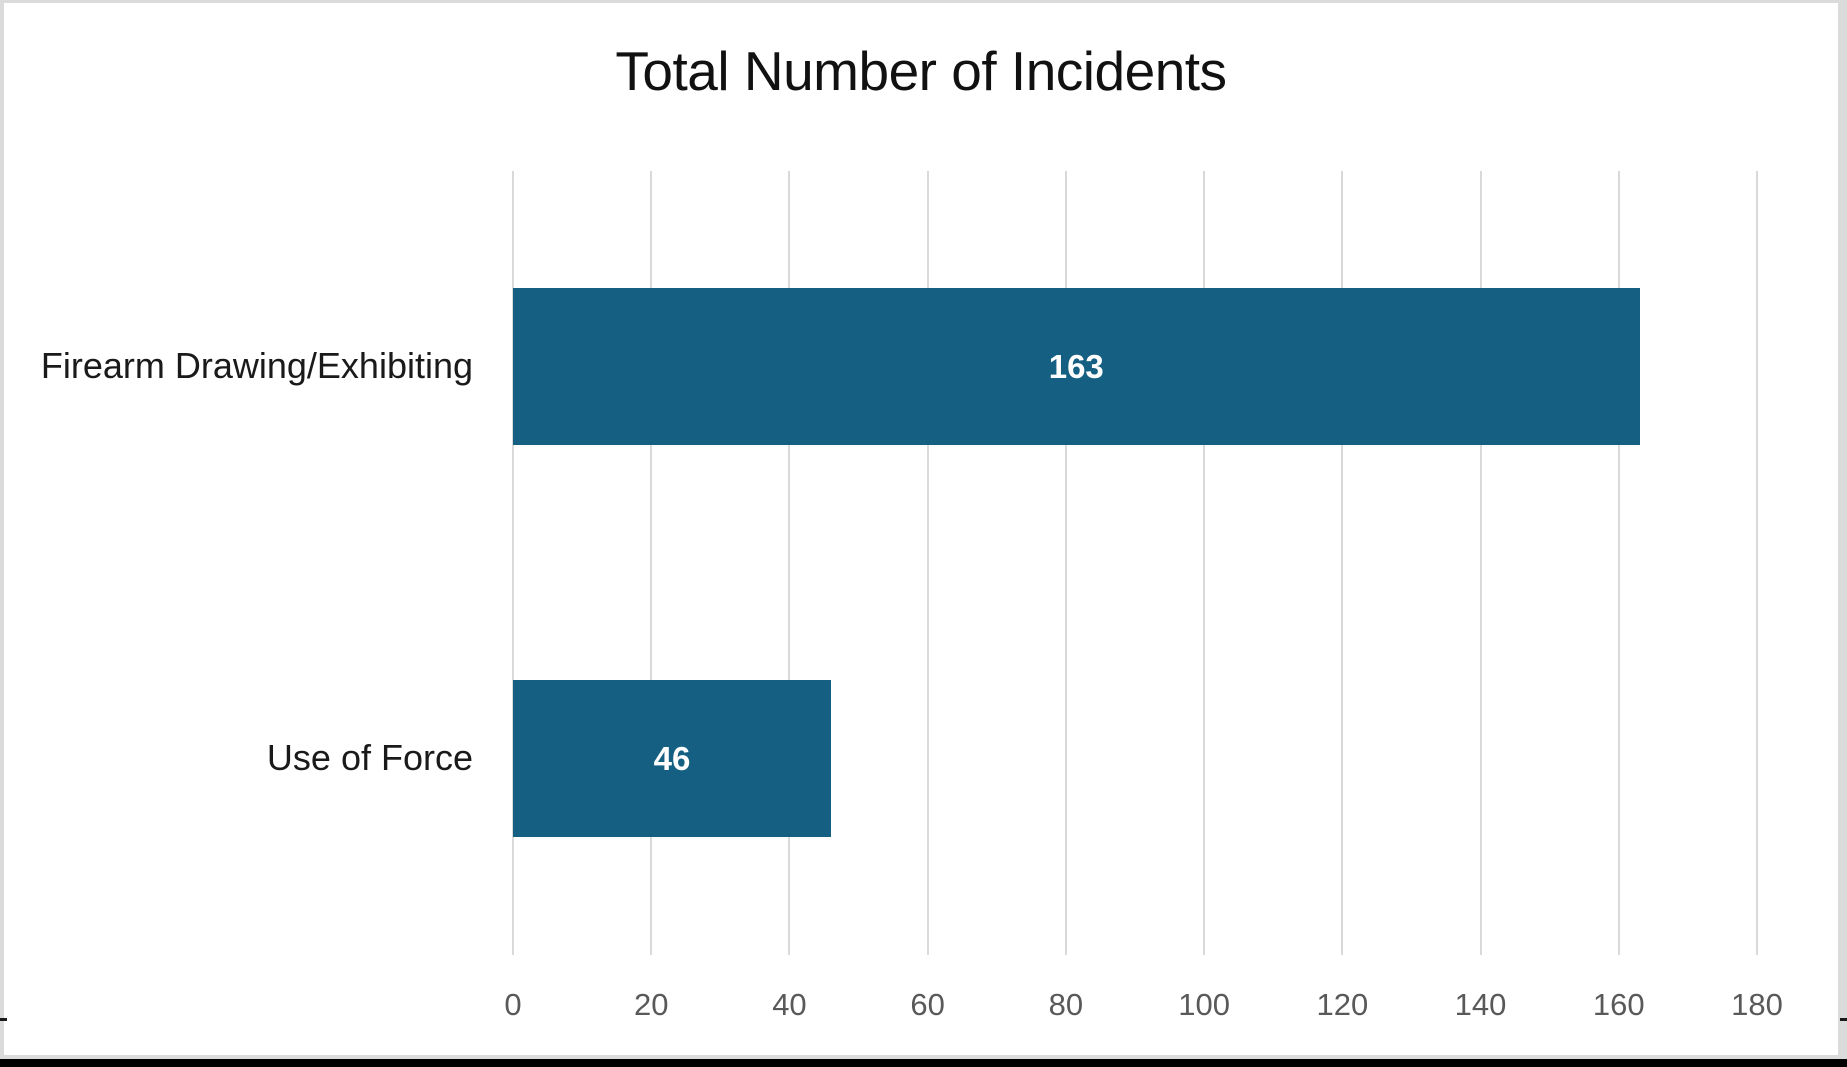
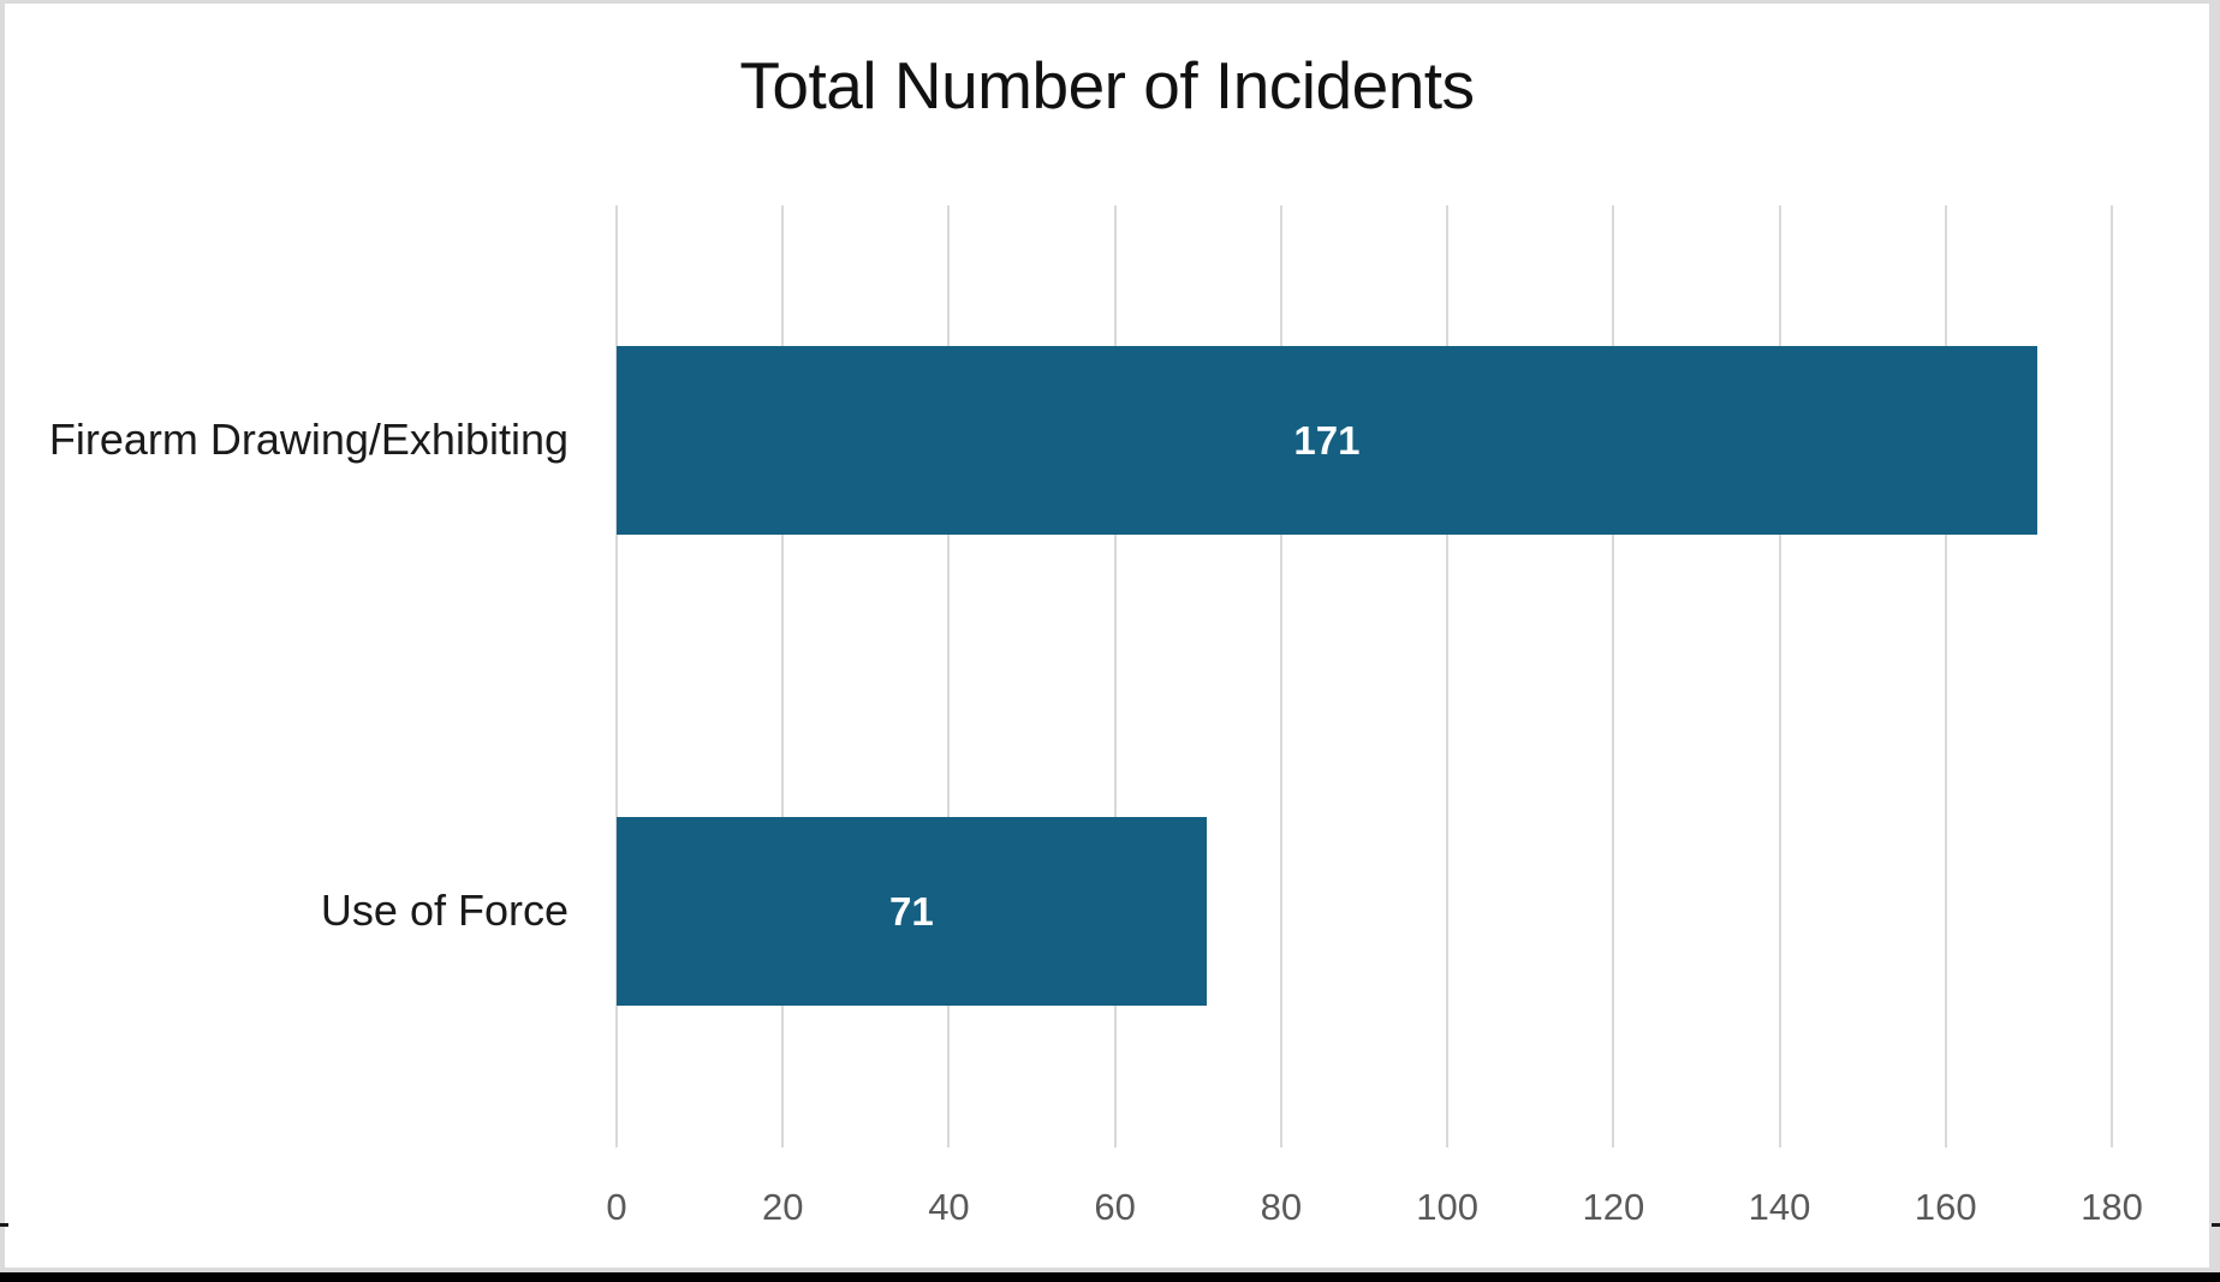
Firearm Drawing/Exhibiting: 163 -> 171
Use of Force: 46 -> 71
